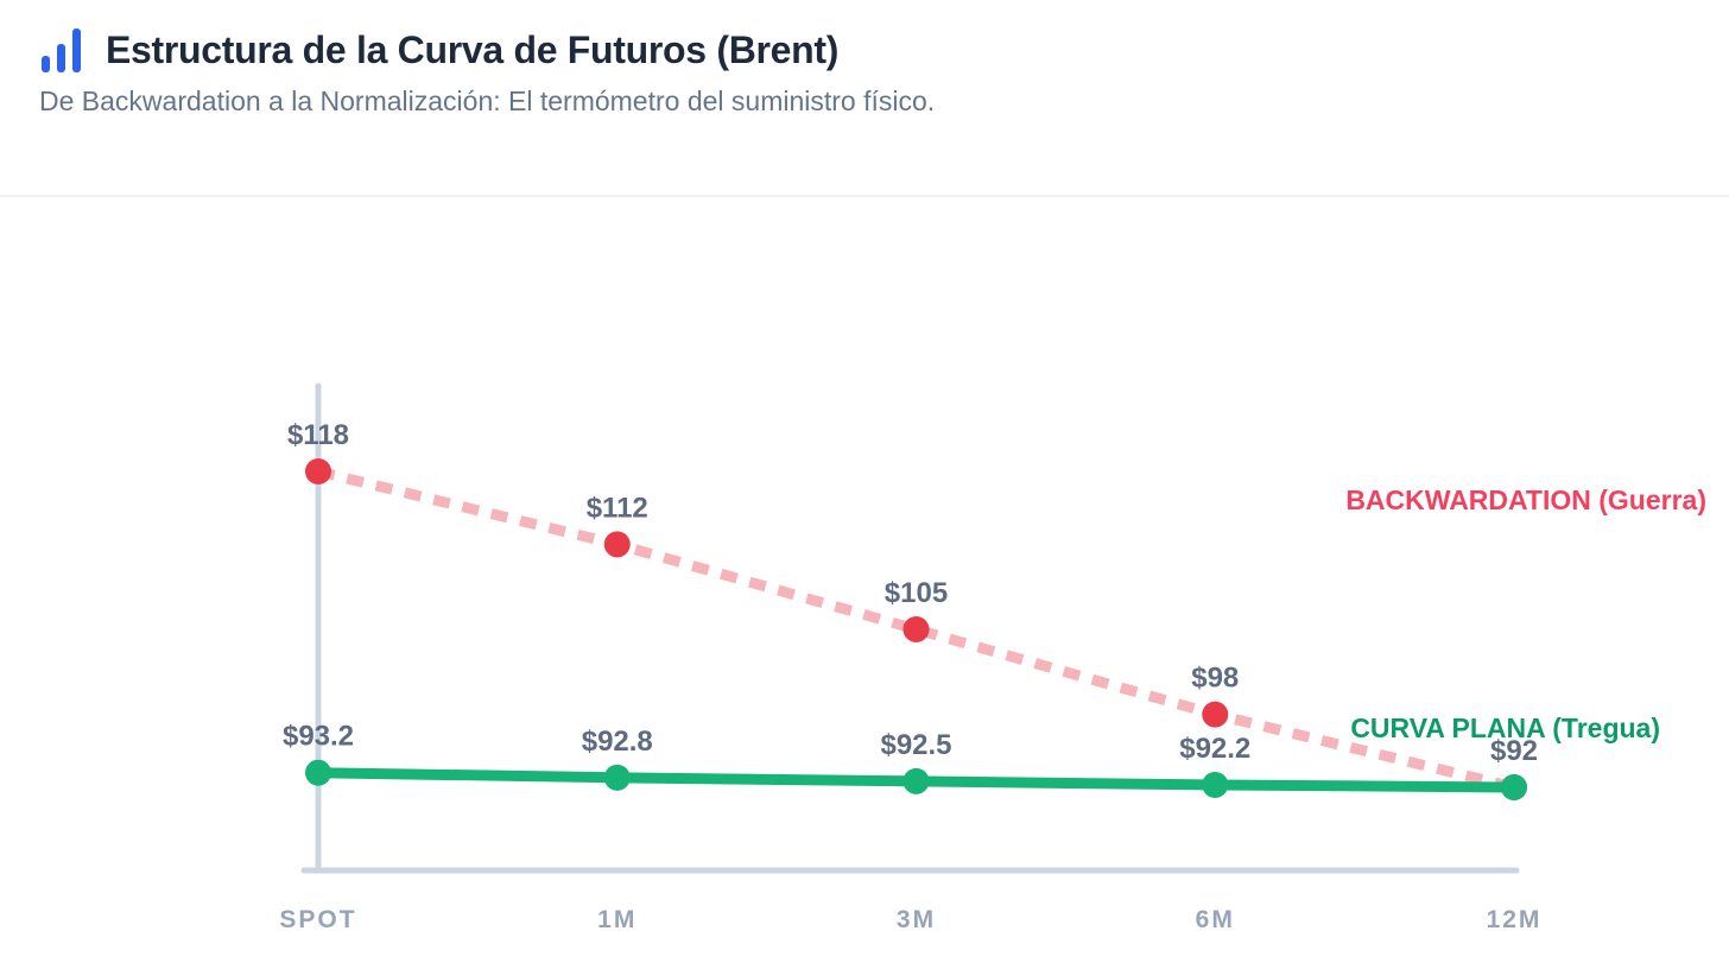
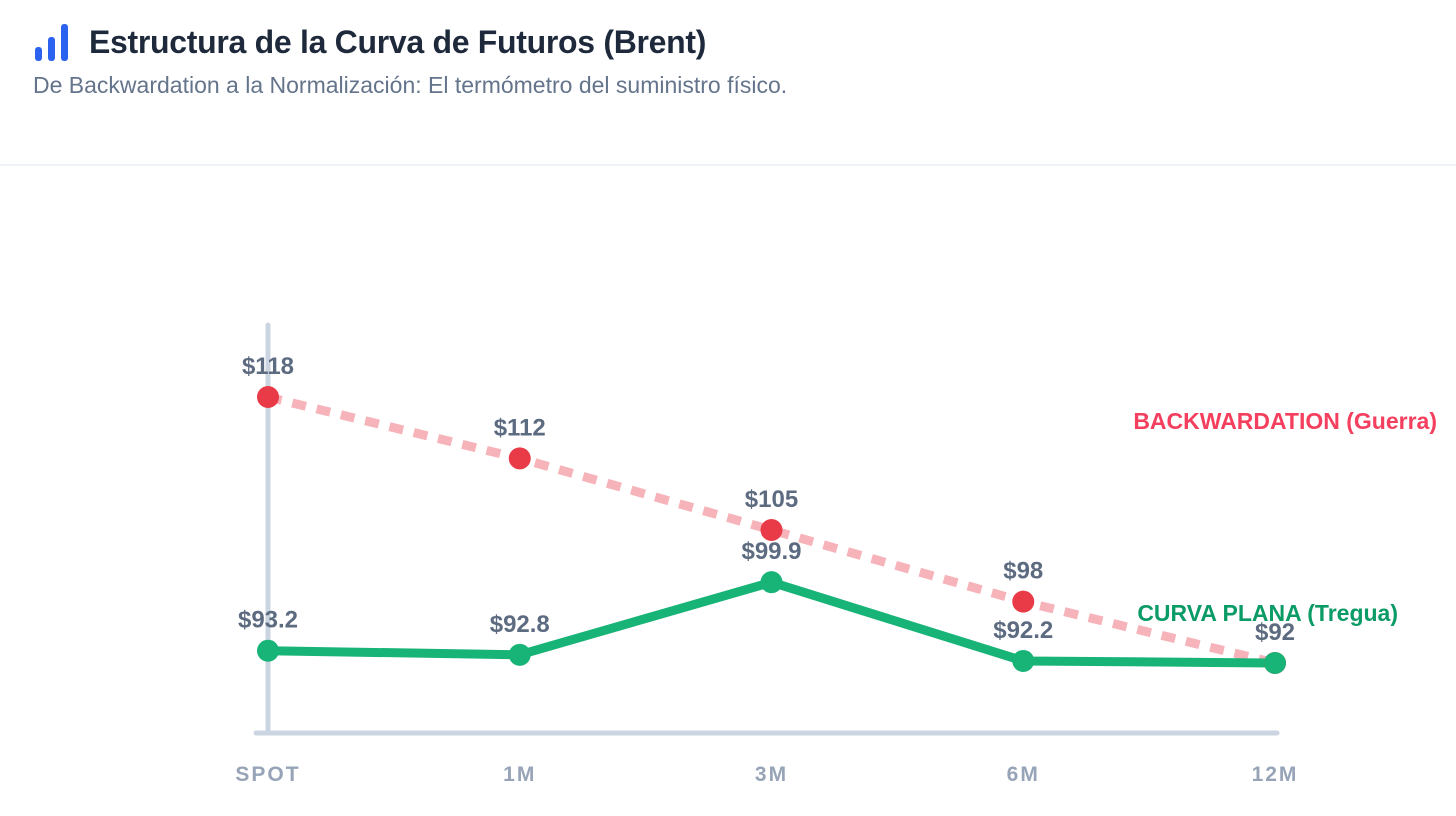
CURVA PLANA (Tregua)/3M: $92.5 -> $99.9
